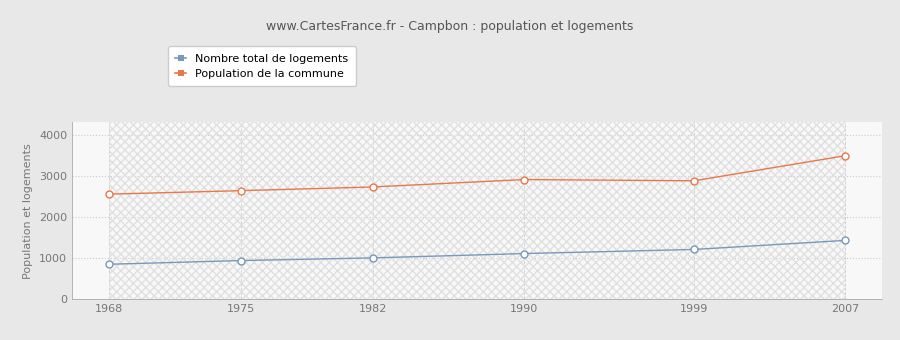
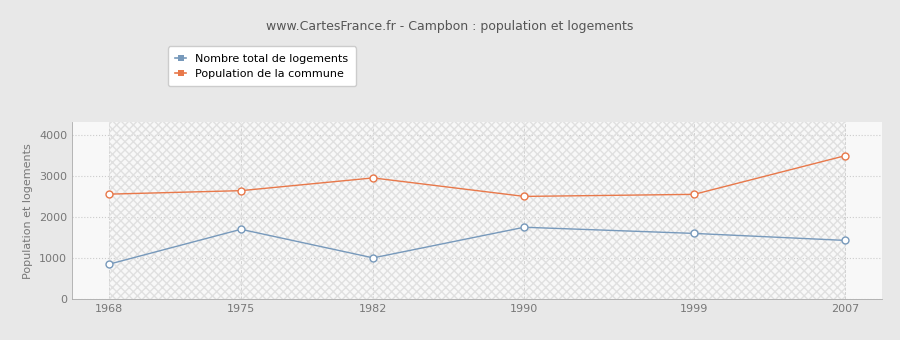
Nombre total de logements/1975: 940 -> 1700
Population de la commune/1982: 2730 -> 2950
Nombre total de logements/1990: 1110 -> 1750
Population de la commune/1990: 2910 -> 2500
Nombre total de logements/1999: 1210 -> 1600
Population de la commune/1999: 2880 -> 2550
